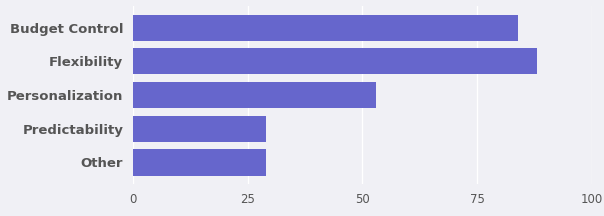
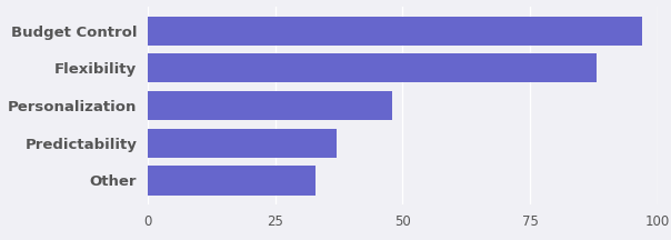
Budget Control: 84 -> 97
Personalization: 53 -> 48
Predictability: 29 -> 37
Other: 29 -> 33
